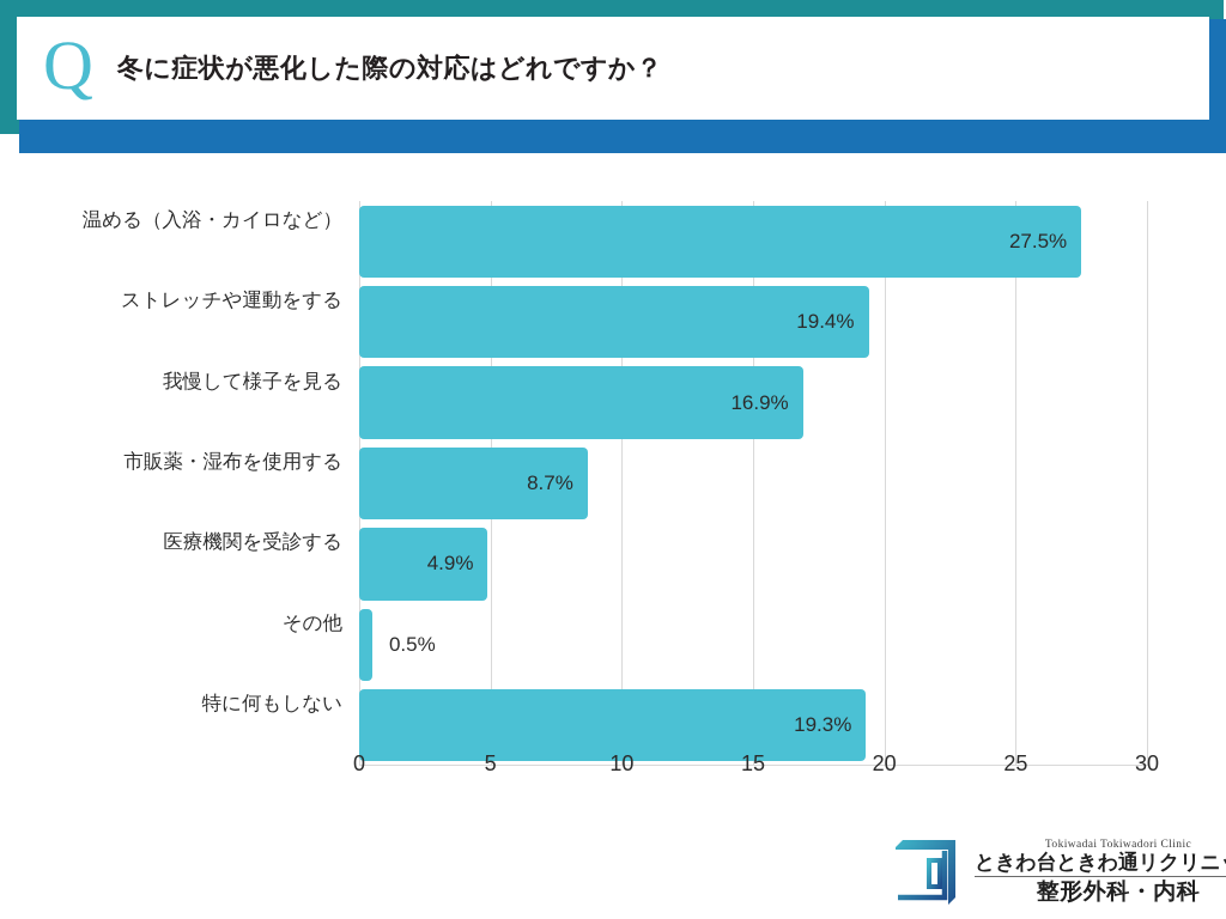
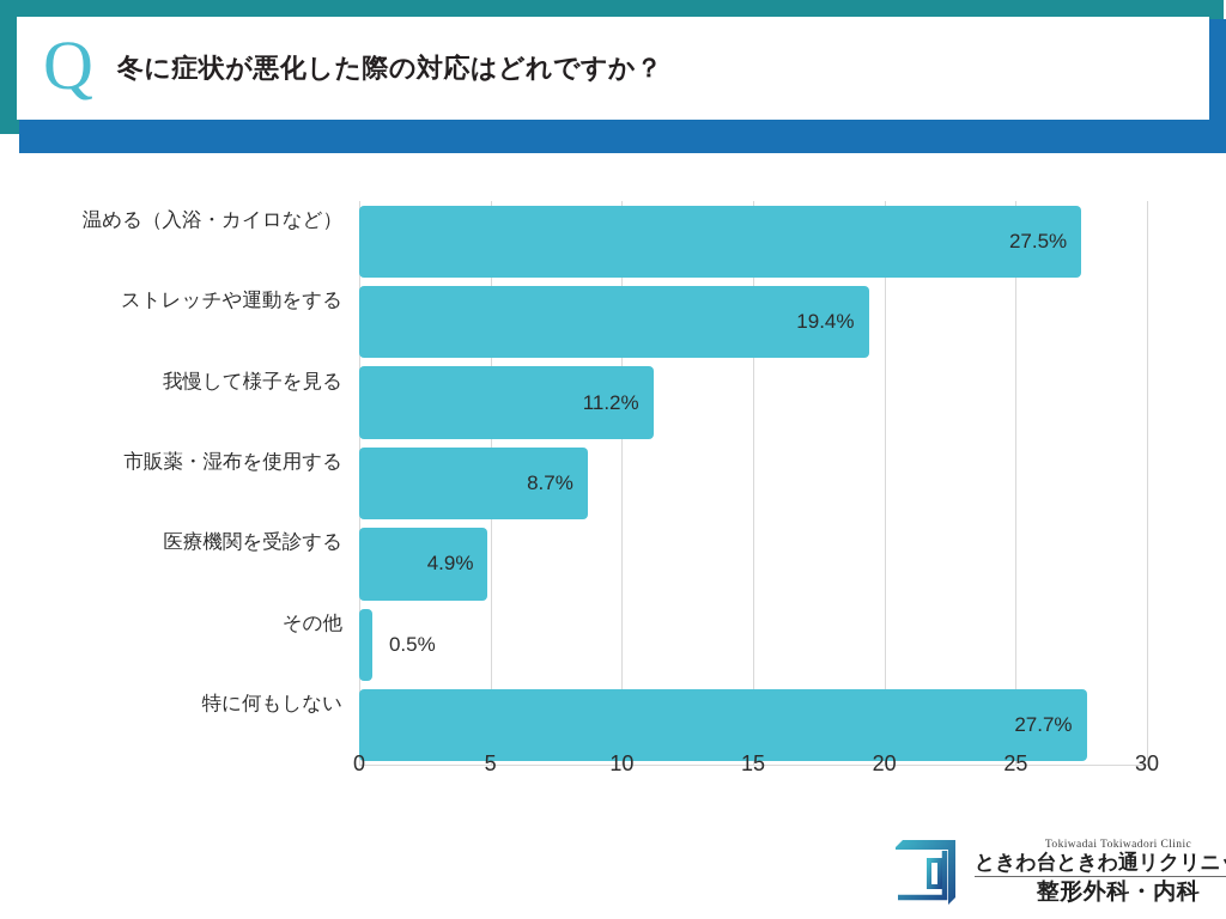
我慢して様子を見る: 16.9% -> 11.2%
特に何もしない: 19.3% -> 27.7%
